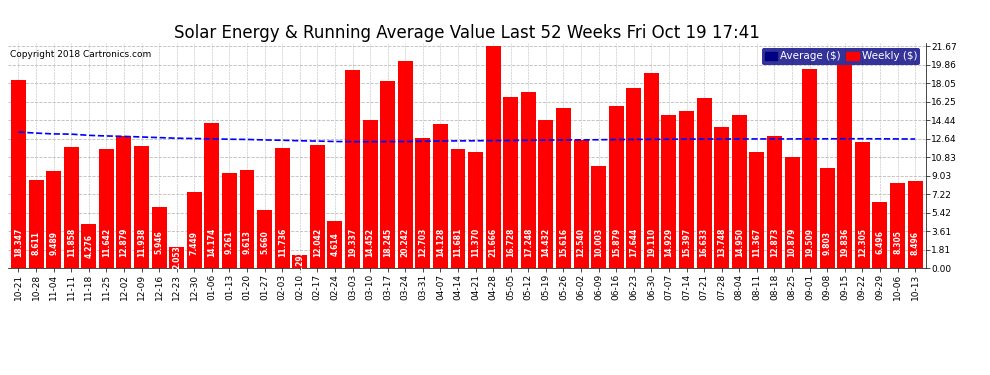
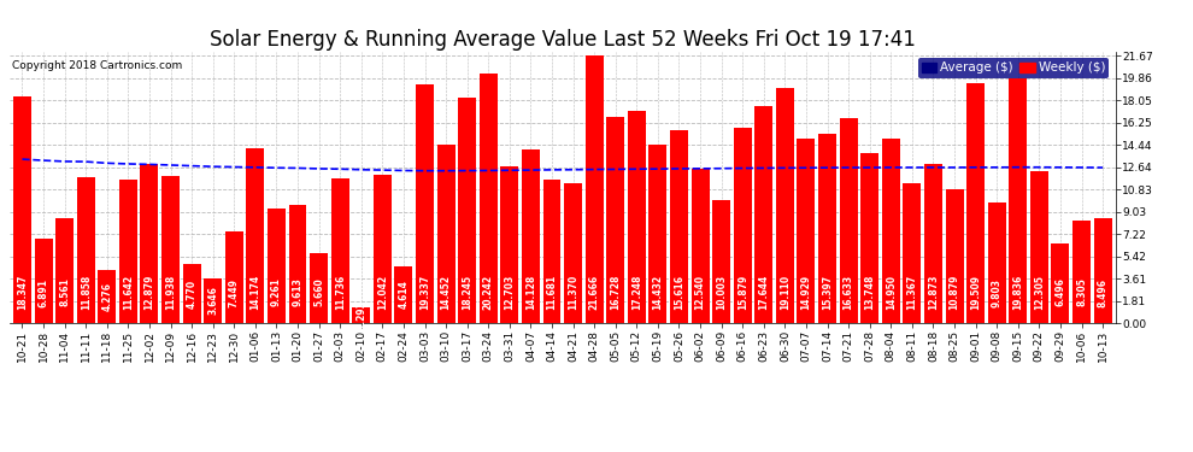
Weekly ($)/10-28: 8.611 -> 6.891
Weekly ($)/11-04: 9.489 -> 8.561
Weekly ($)/12-16: 5.946 -> 4.770
Weekly ($)/12-23: 2.053 -> 3.646
